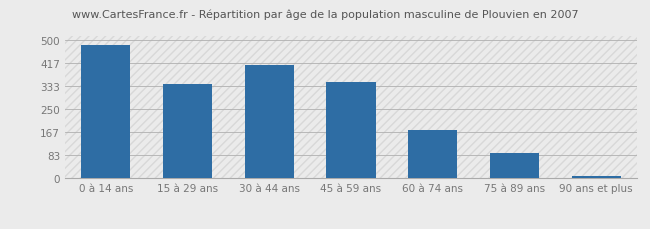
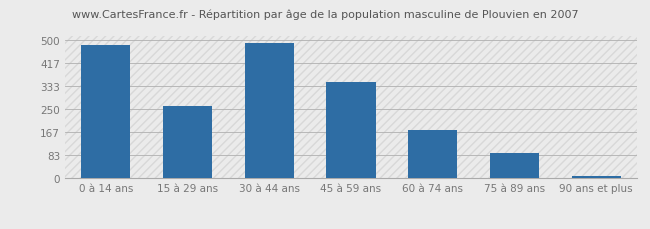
15 à 29 ans: 340 -> 263
30 à 44 ans: 410 -> 490
